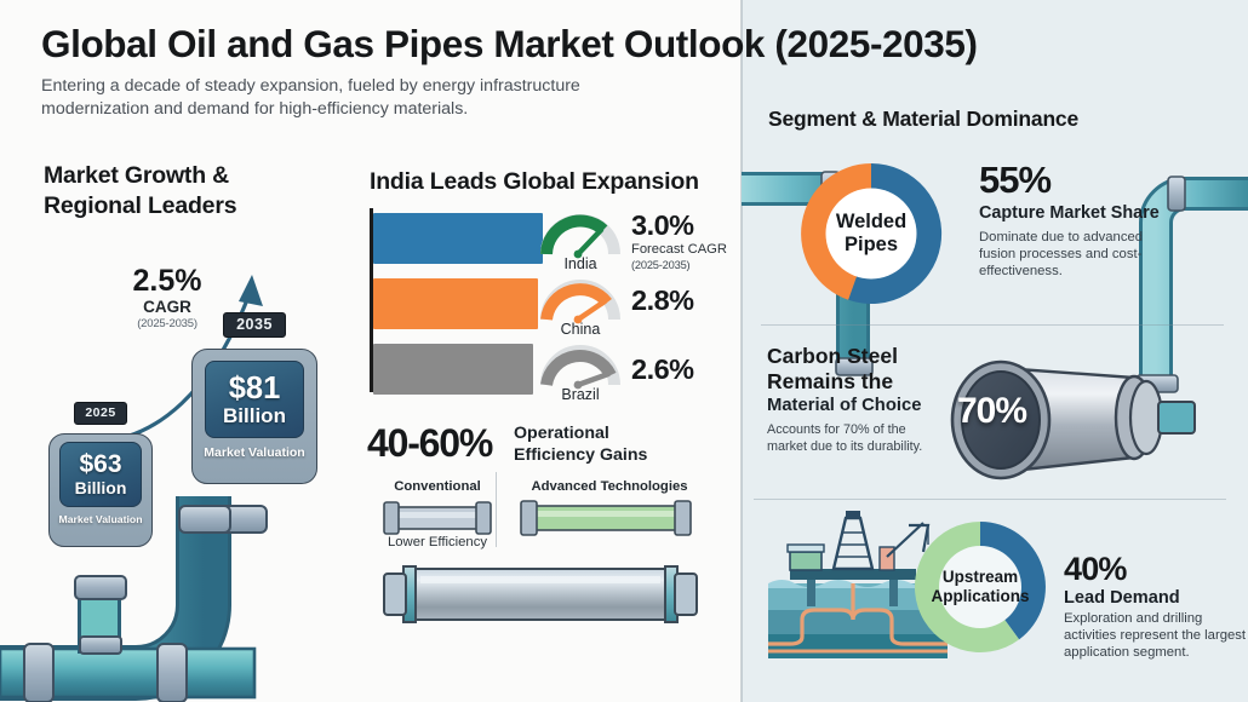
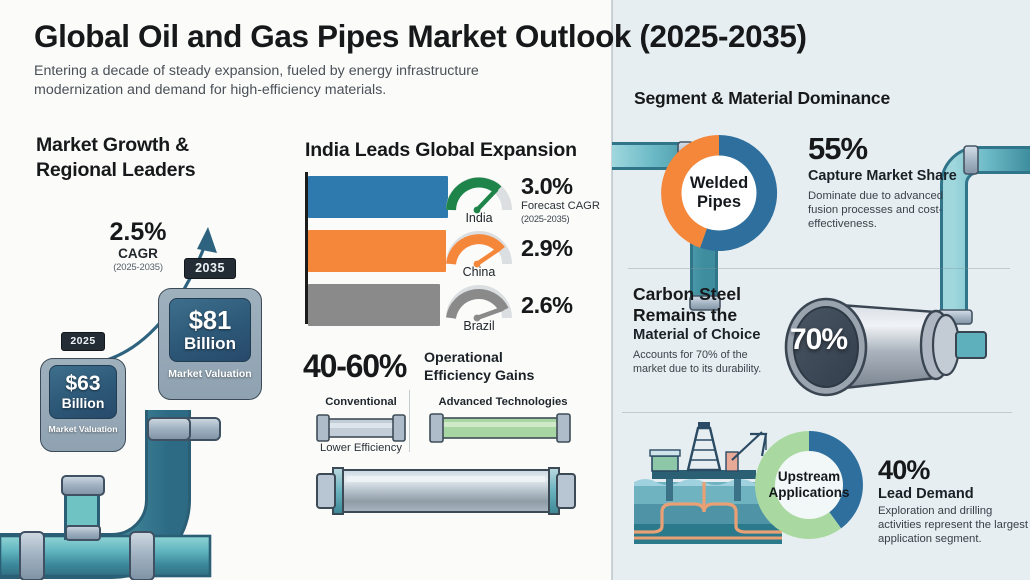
India Leads Global Expansion/China: 2.8% -> 2.9%
